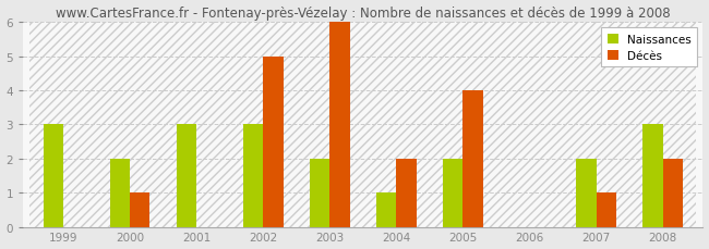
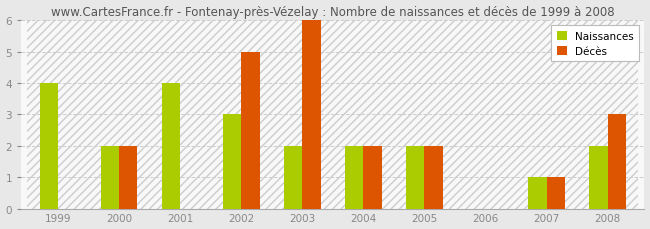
Naissances/1999: 3 -> 4
Décès/2000: 1 -> 2
Naissances/2001: 3 -> 4
Naissances/2004: 1 -> 2
Décès/2005: 4 -> 2
Naissances/2007: 2 -> 1
Naissances/2008: 3 -> 2
Décès/2008: 2 -> 3
